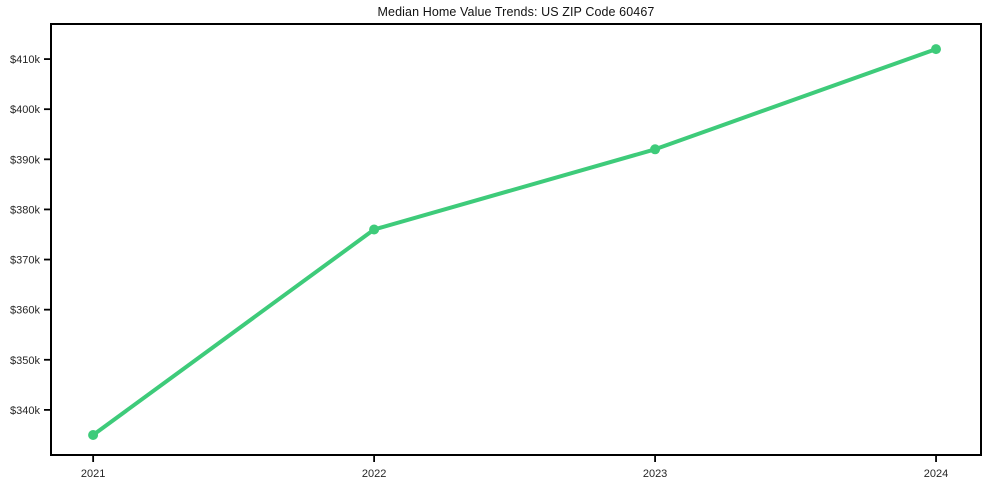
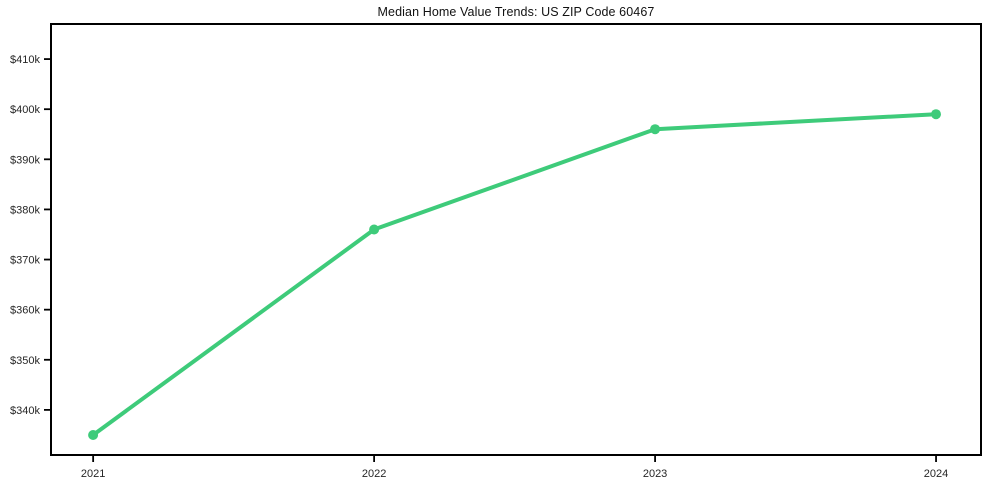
2023: $392k -> $396k
2024: $412k -> $399k
